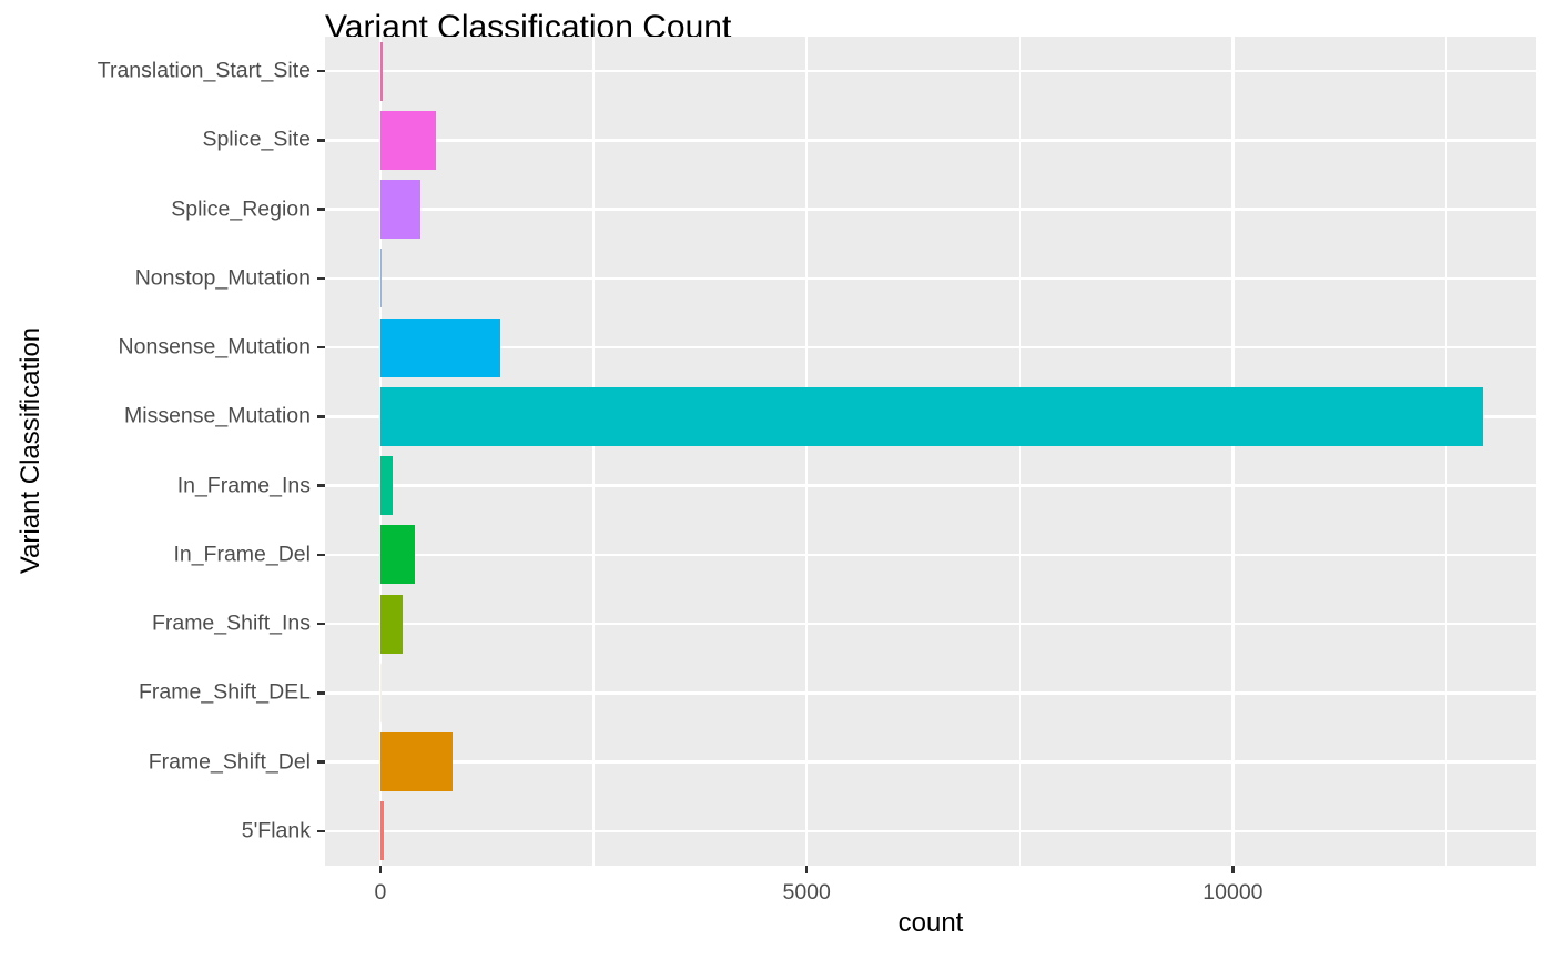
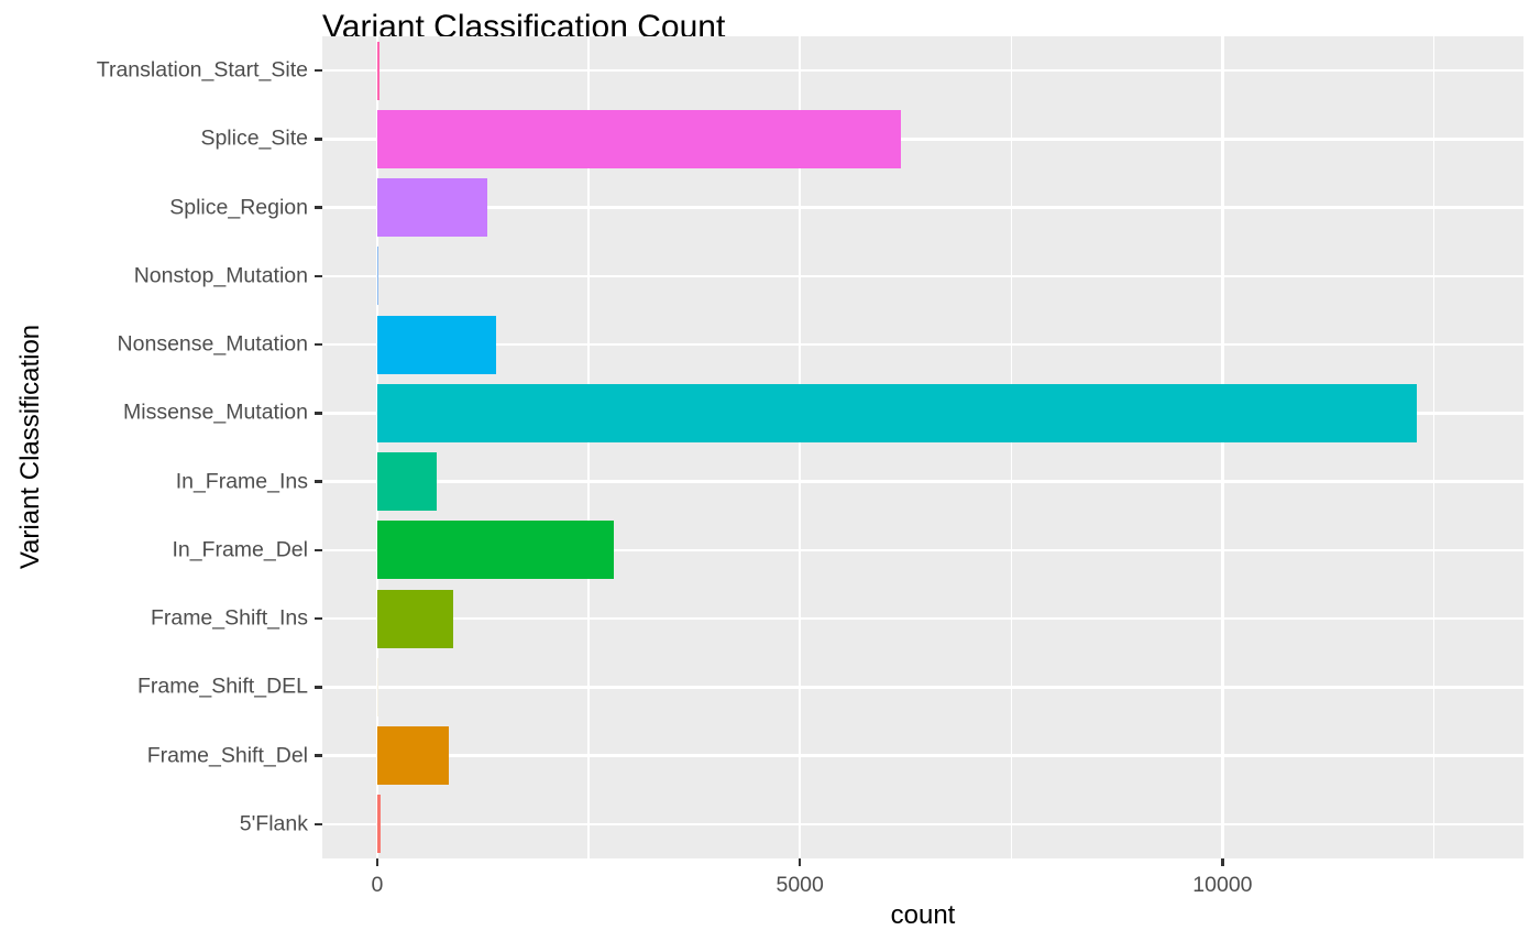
Frame_Shift_Ins: 300 -> 900
In_Frame_Del: 400 -> 2800
In_Frame_Ins: 200 -> 700
Missense_Mutation: 12900 -> 12300
Splice_Region: 500 -> 1300
Splice_Site: 700 -> 6200
